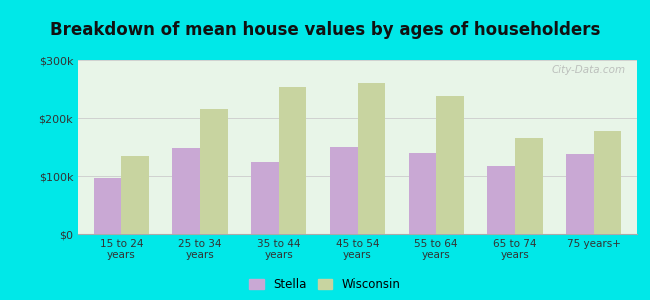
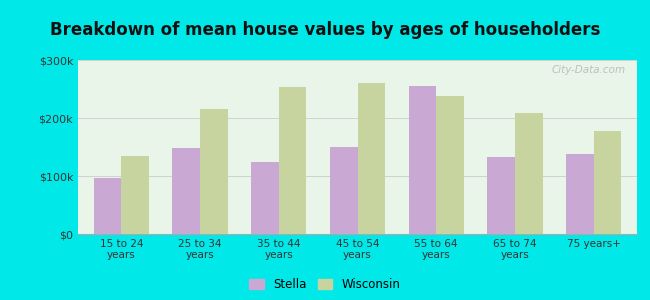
Stella/55 to 64 years: $140k -> $255k
Stella/65 to 74 years: $118k -> $132k
Wisconsin/65 to 74 years: $166k -> $208k
